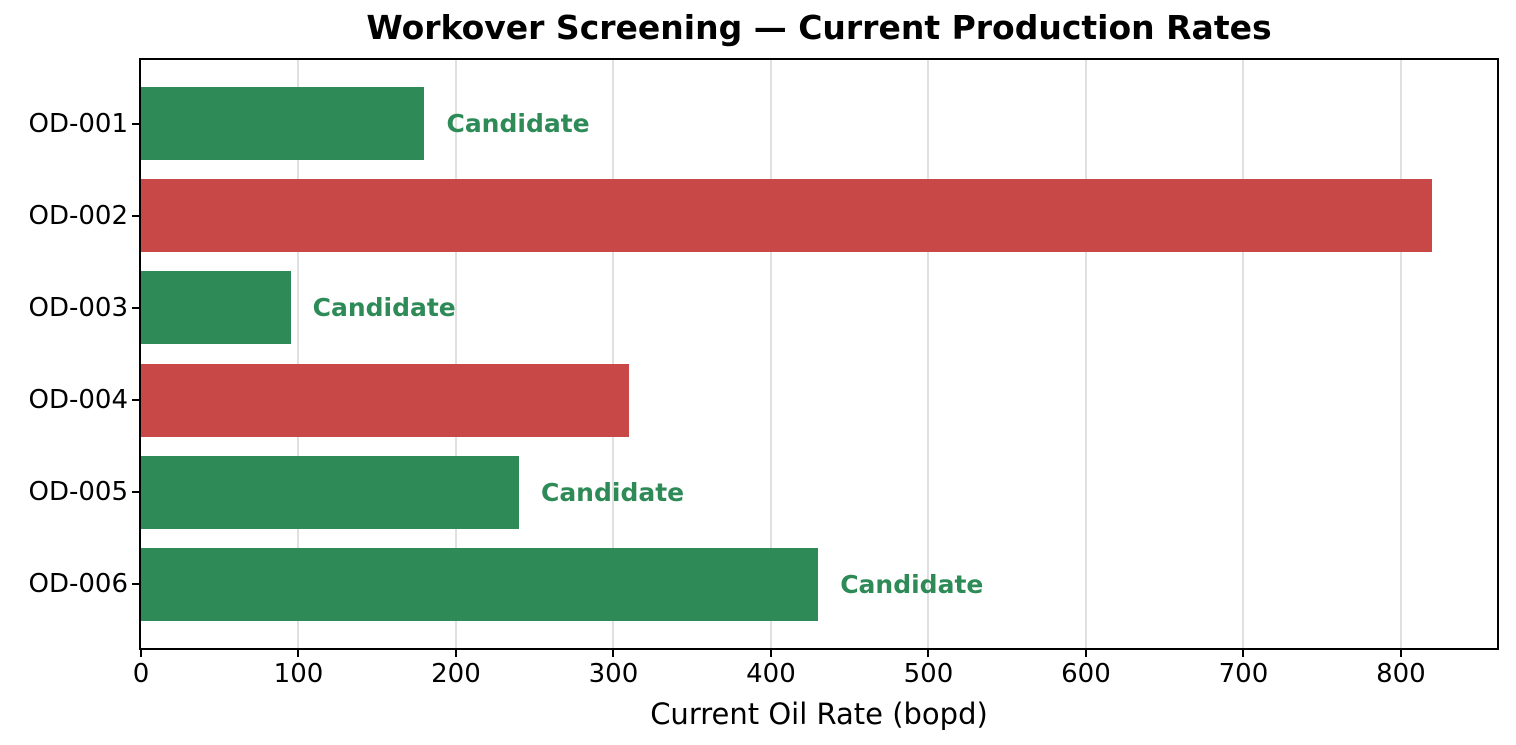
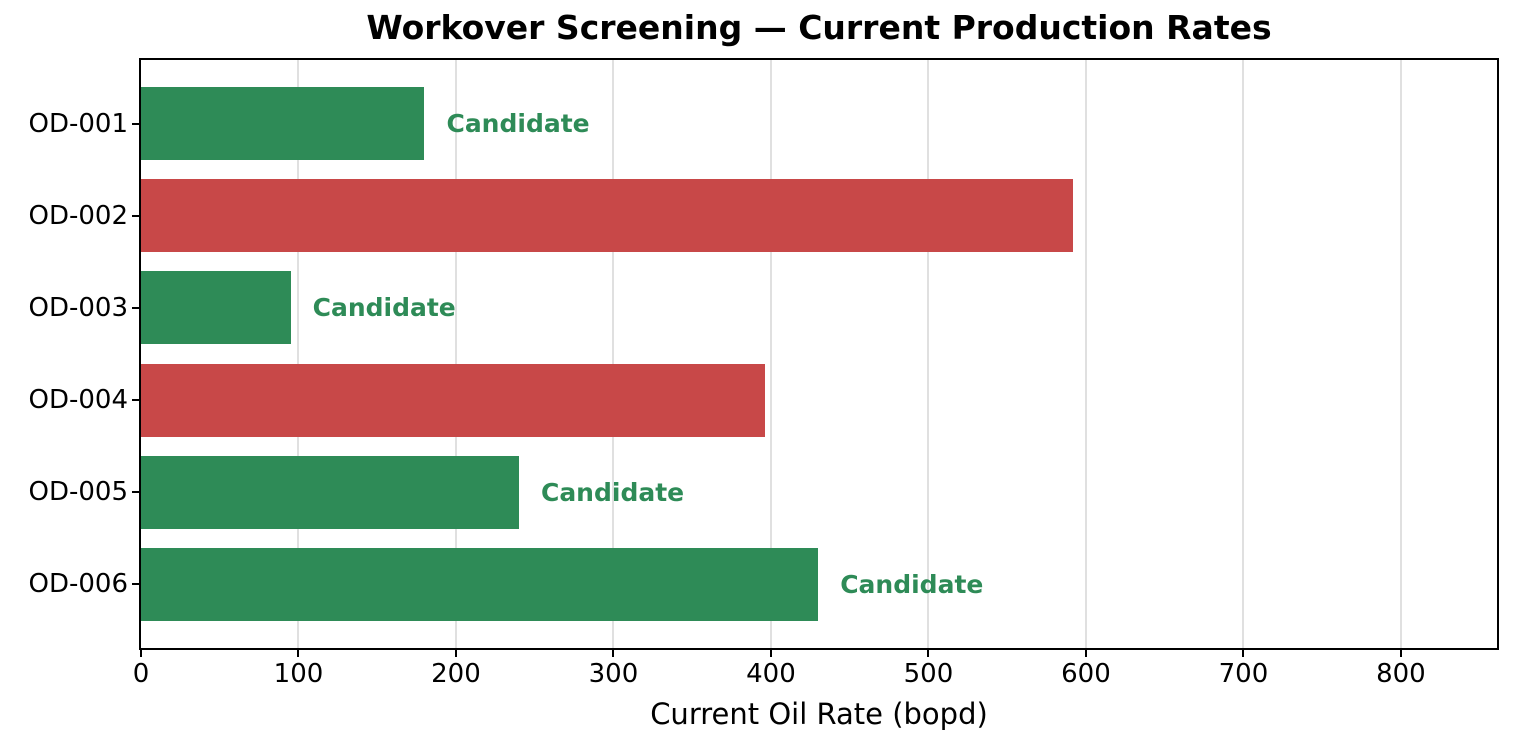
OD-002: 820 -> 592
OD-004: 310 -> 396
